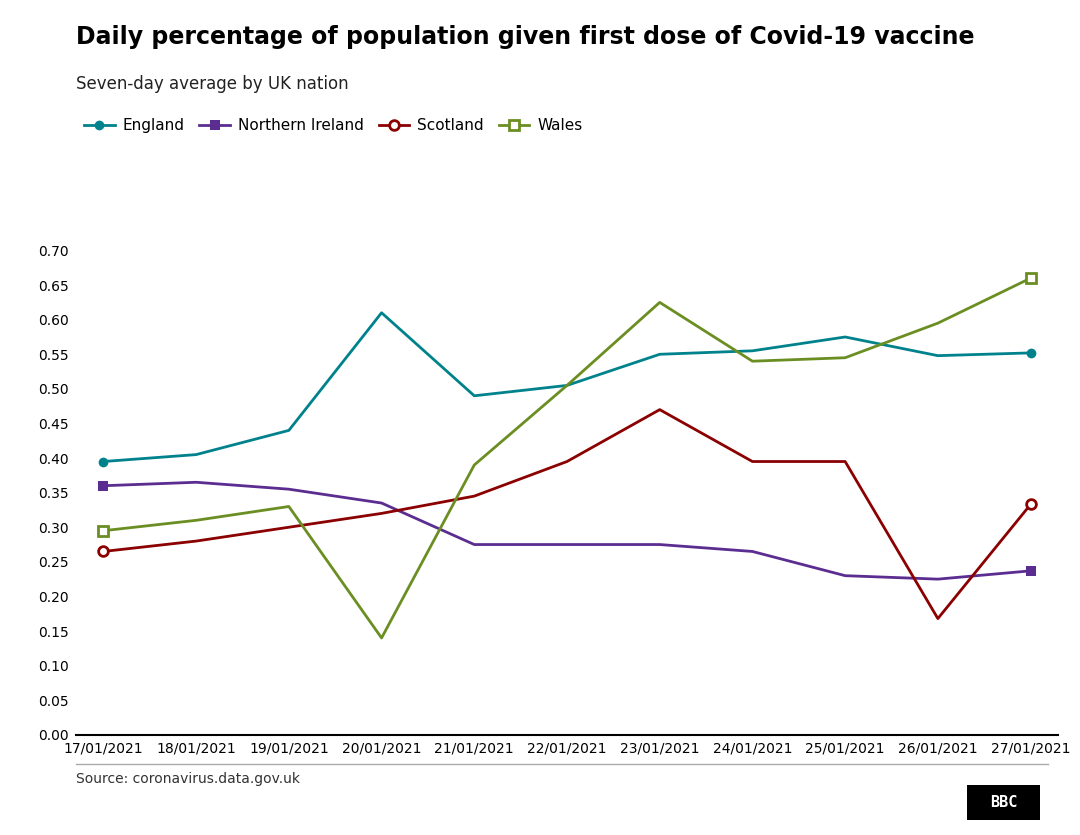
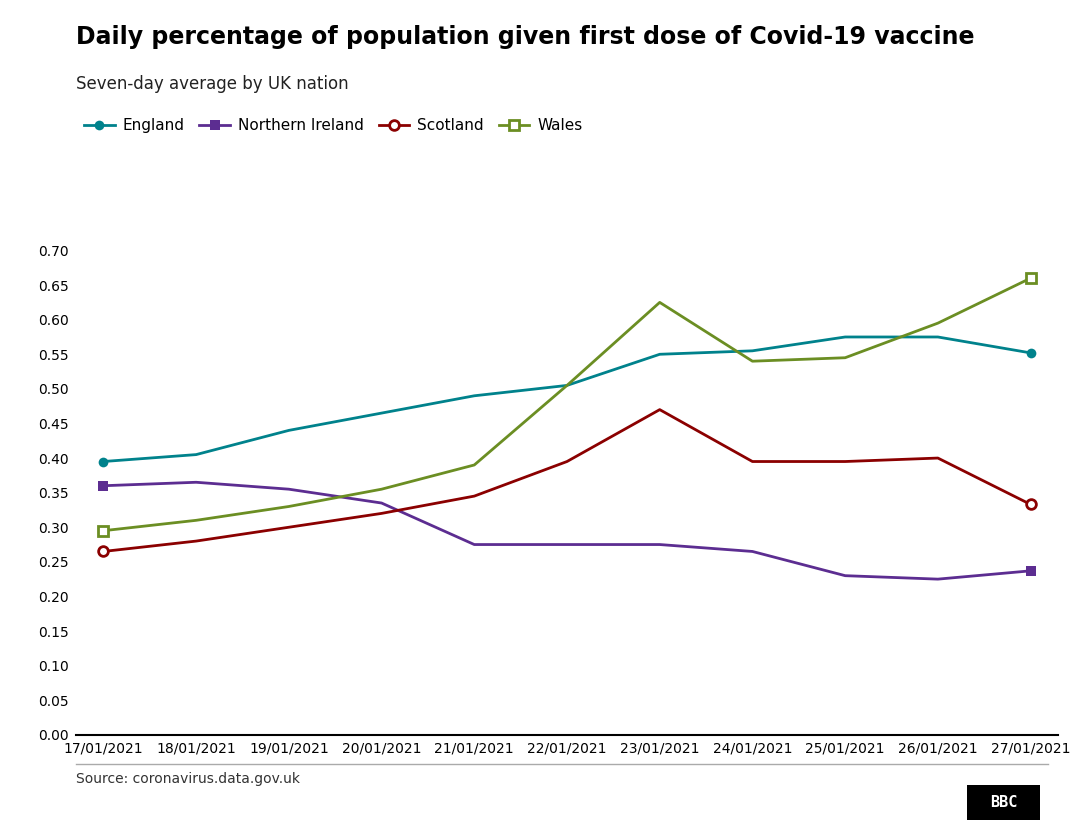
England/20/01/2021: 0.610 -> 0.465
Wales/20/01/2021: 0.140 -> 0.355
England/26/01/2021: 0.548 -> 0.575
Scotland/26/01/2021: 0.168 -> 0.400
